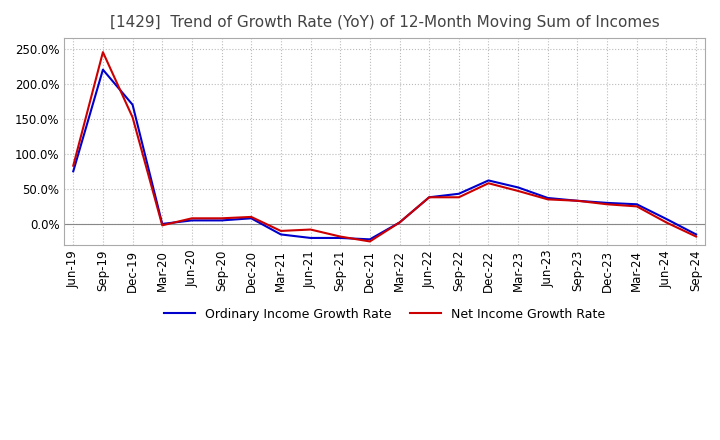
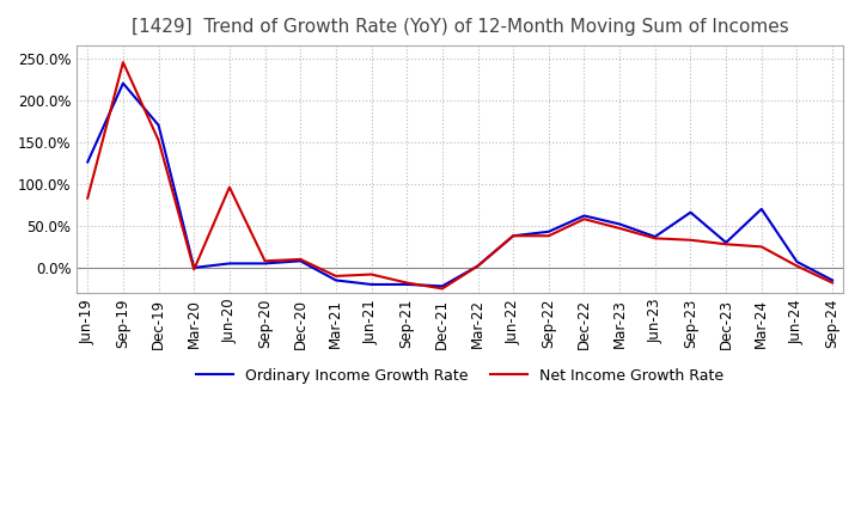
Ordinary Income Growth Rate/Jun-19: 75% -> 126%
Net Income Growth Rate/Jun-20: 8% -> 96%
Ordinary Income Growth Rate/Sep-23: 33% -> 66%
Ordinary Income Growth Rate/Mar-24: 28% -> 70%
